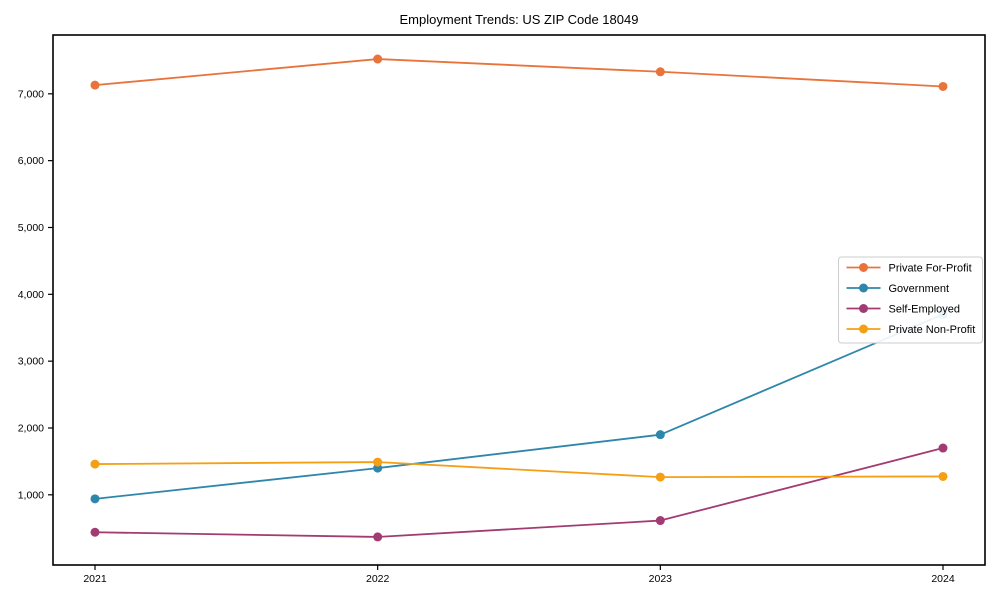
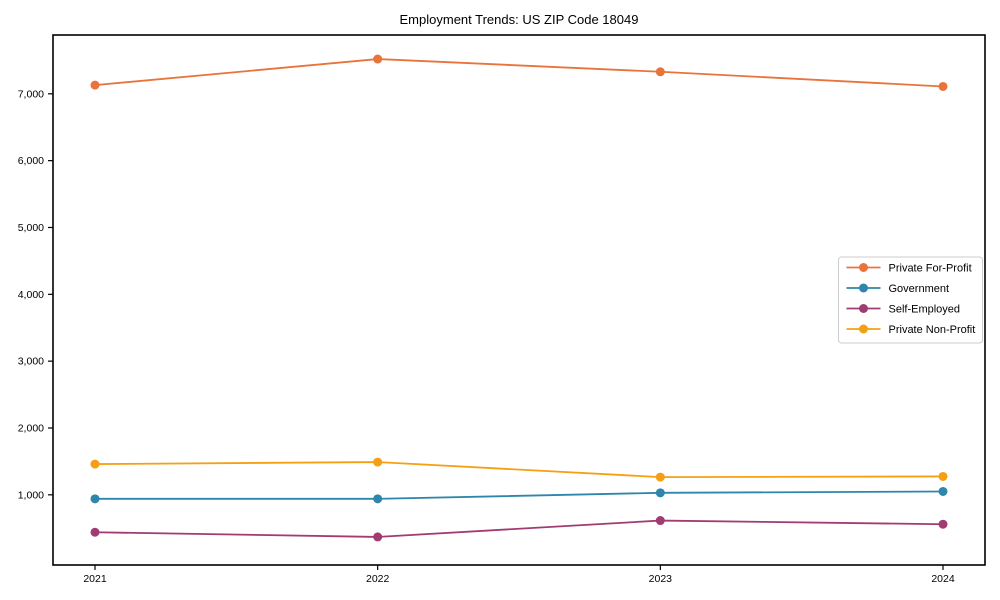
Government/2022: 1400 -> 900
Government/2023: 1900 -> 1000
Government/2024: 3700 -> 1000
Self-Employed/2024: 1700 -> 600
